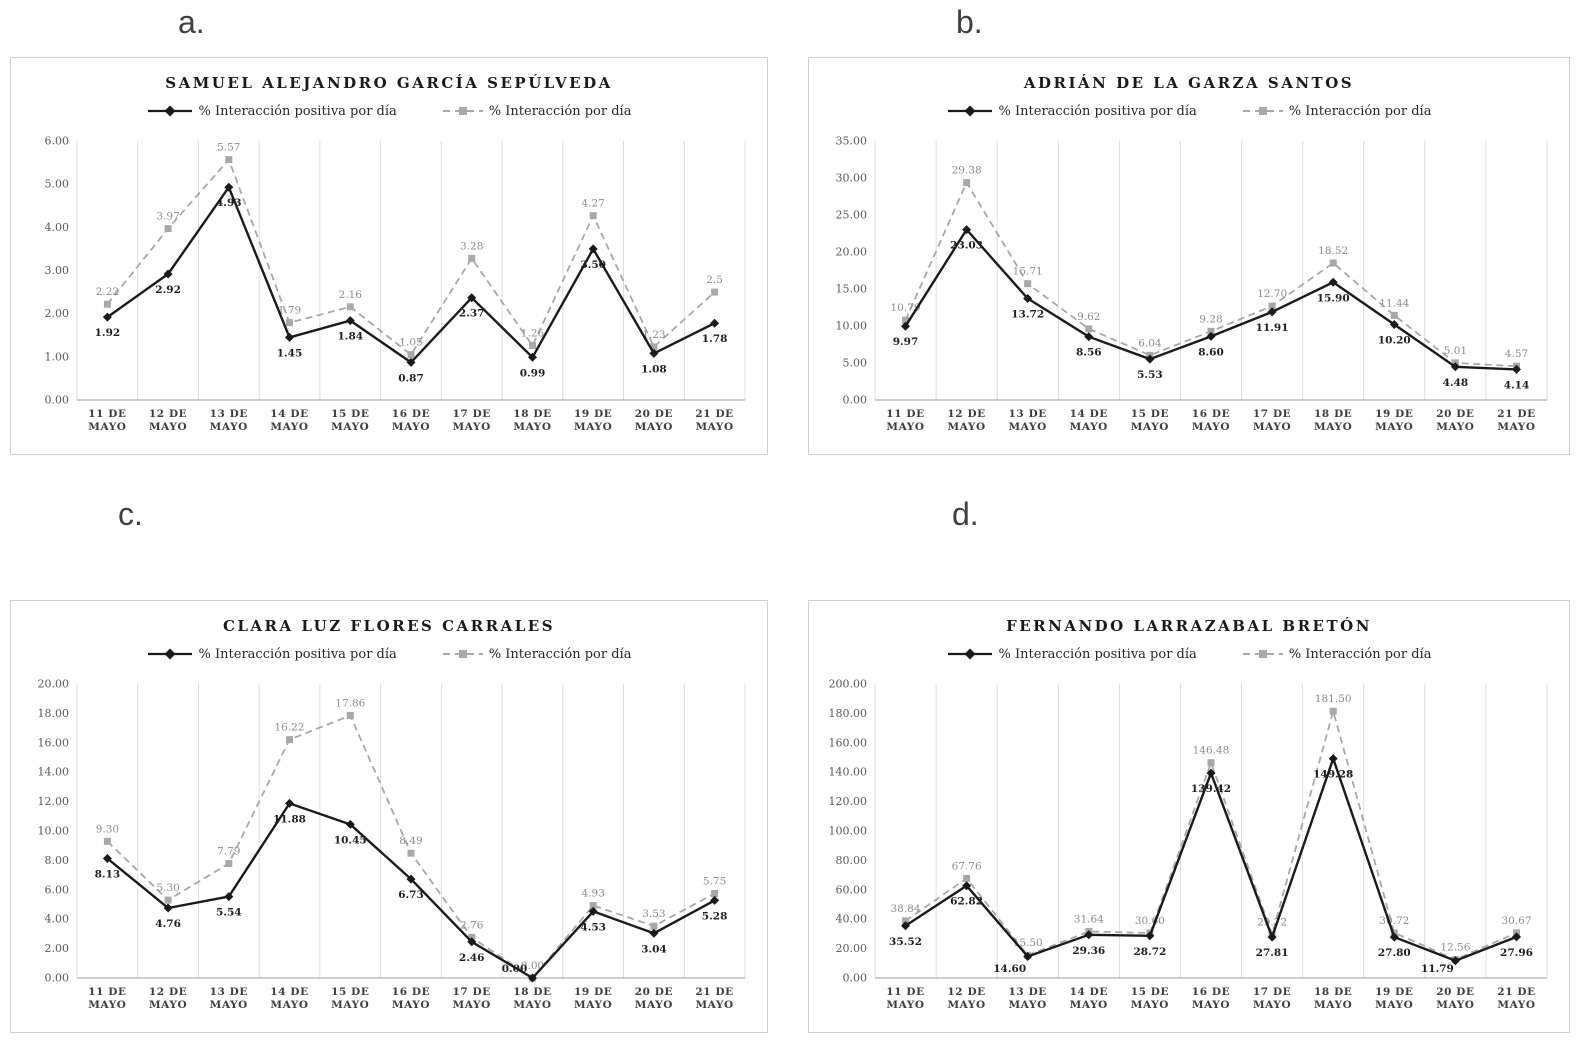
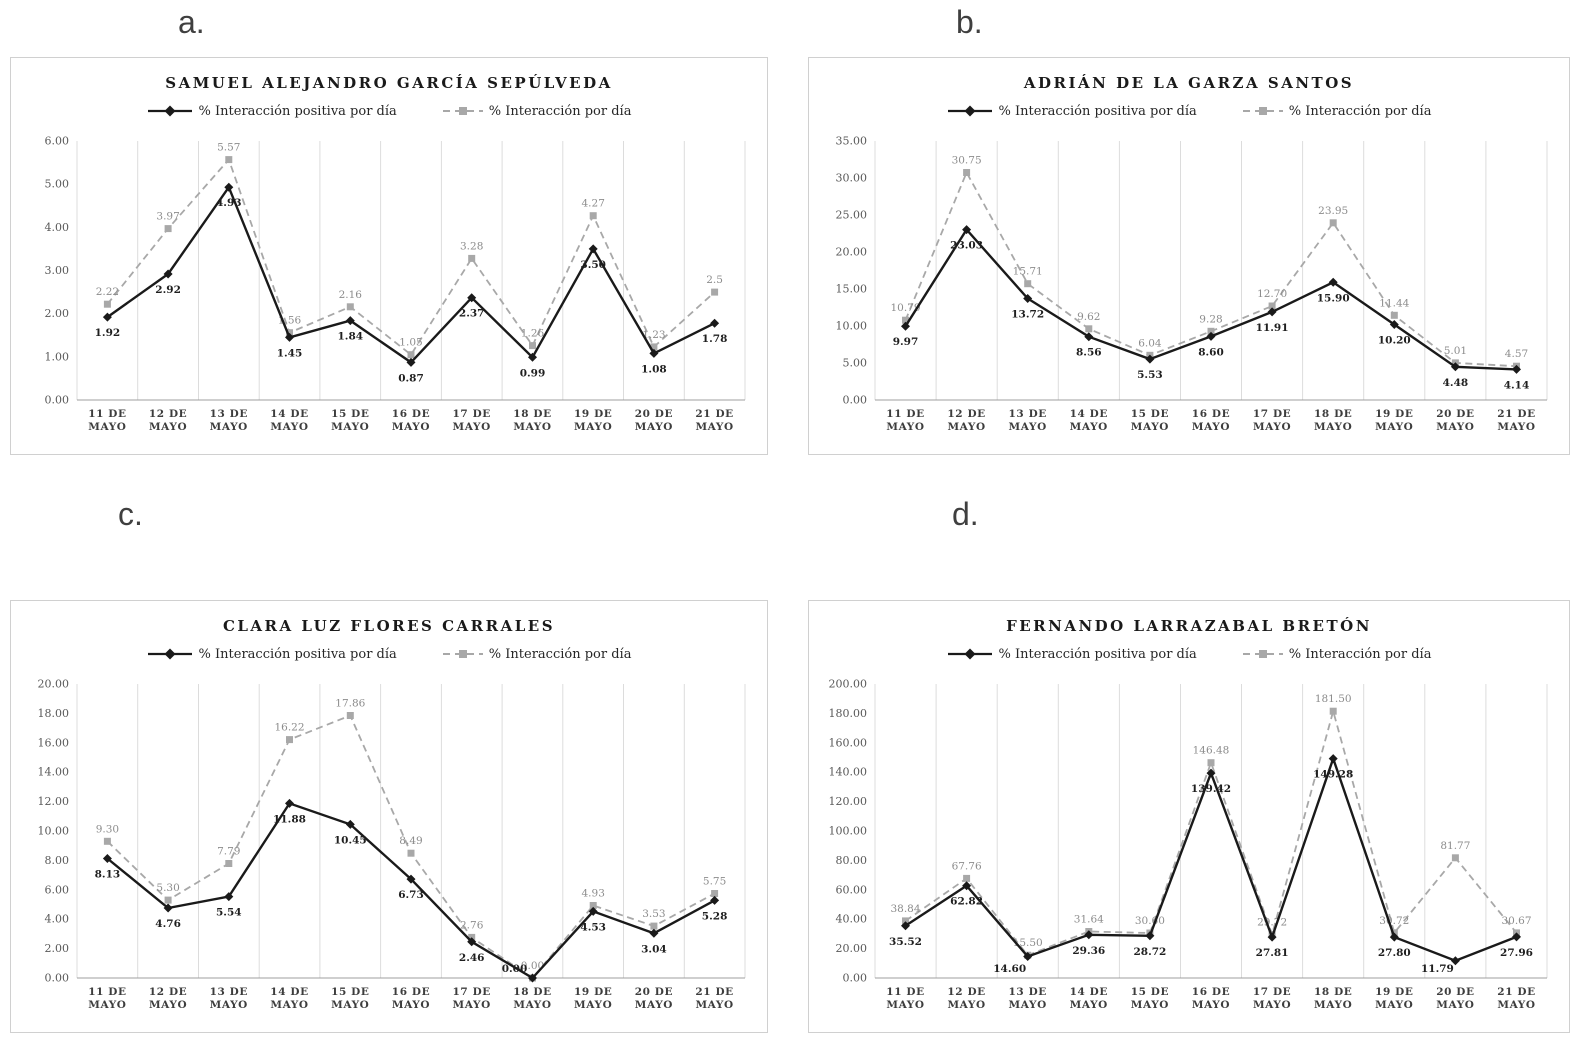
SAMUEL ALEJANDRO GARCÍA SEPÚLVEDA/% Interacción por día/14 DE MAYO: 1.79 -> 1.56
ADRIÁN DE LA GARZA SANTOS/% Interacción por día/12 DE MAYO: 29.38 -> 30.75
ADRIÁN DE LA GARZA SANTOS/% Interacción por día/18 DE MAYO: 18.52 -> 23.95
FERNANDO LARRAZABAL BRETÓN/% Interacción por día/20 DE MAYO: 12.56 -> 81.77
